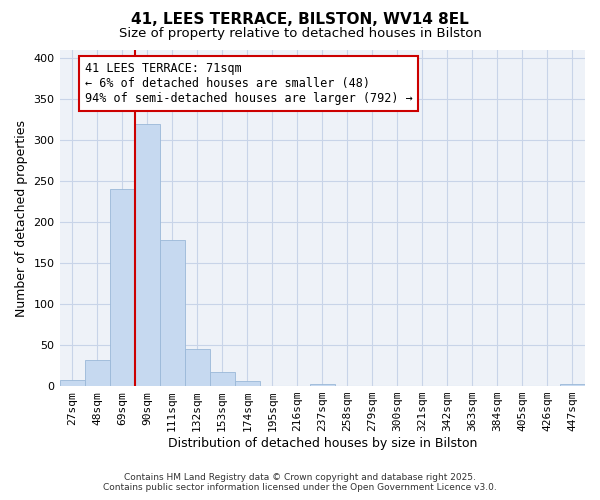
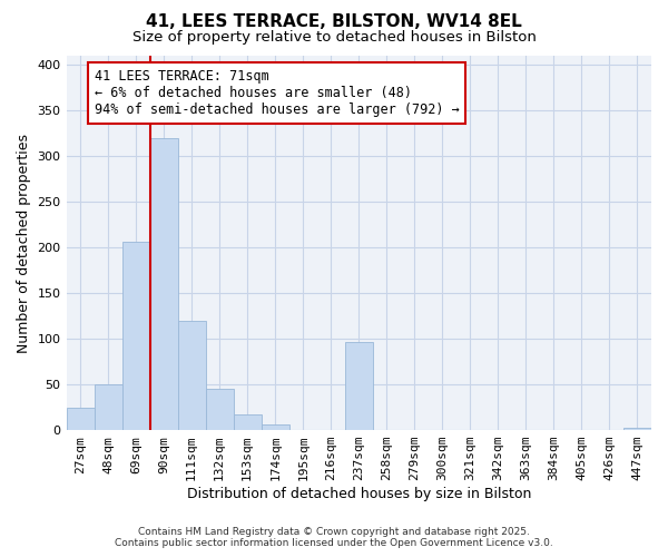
27sqm: 8 -> 24
48sqm: 32 -> 50
69sqm: 240 -> 206
111sqm: 178 -> 120
237sqm: 3 -> 96
